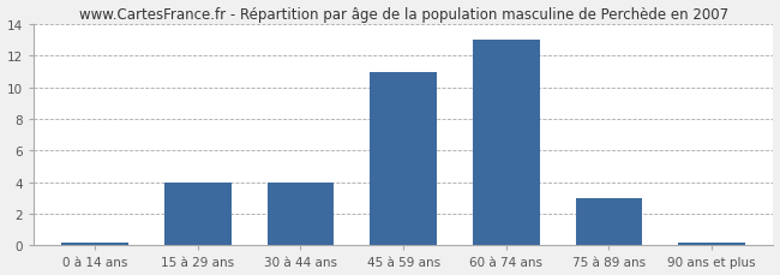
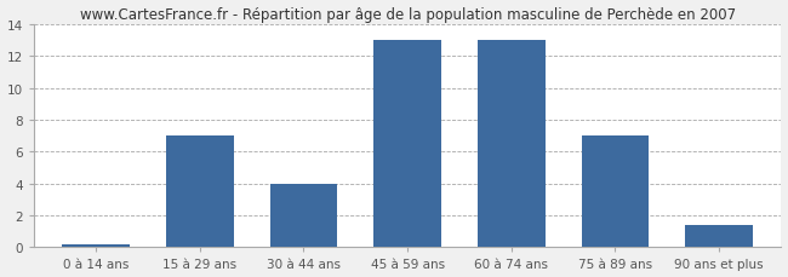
15 à 29 ans: 4.0 -> 7.0
45 à 59 ans: 11.0 -> 13.0
75 à 89 ans: 3.0 -> 7.0
90 ans et plus: 0.1 -> 1.4
